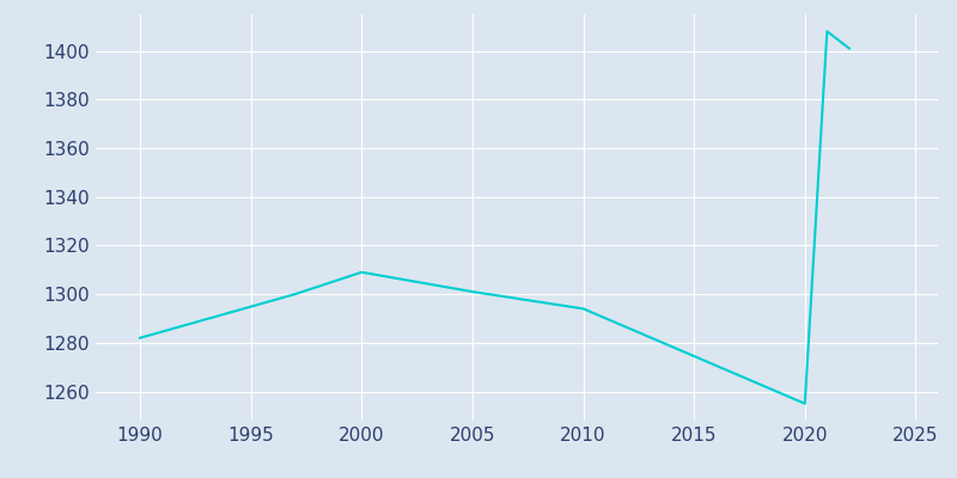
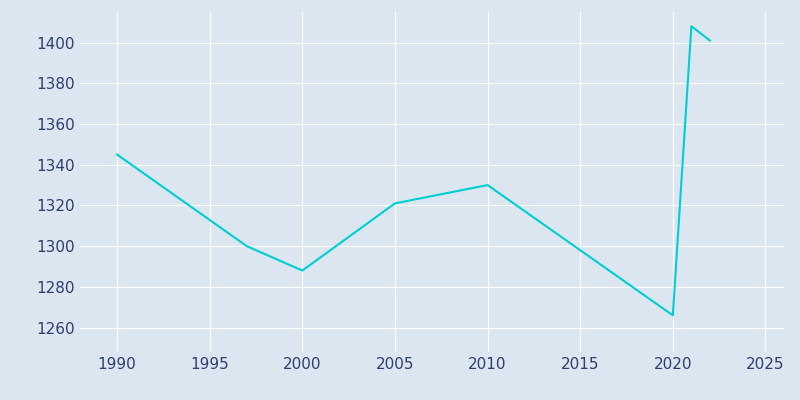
1990: 1282 -> 1345
2000: 1309 -> 1288
2005: 1301 -> 1321
2010: 1294 -> 1330
2020: 1255 -> 1266
